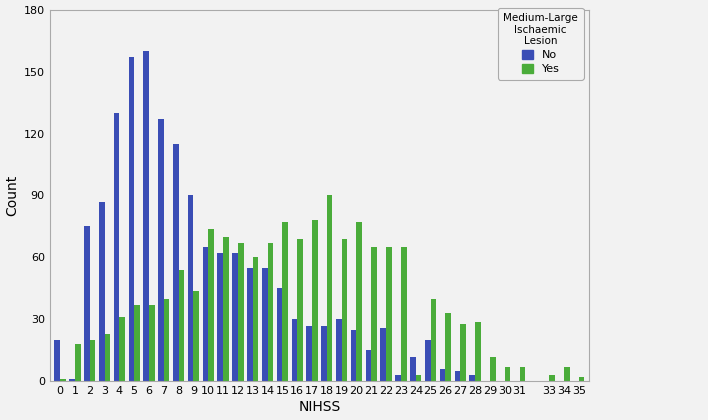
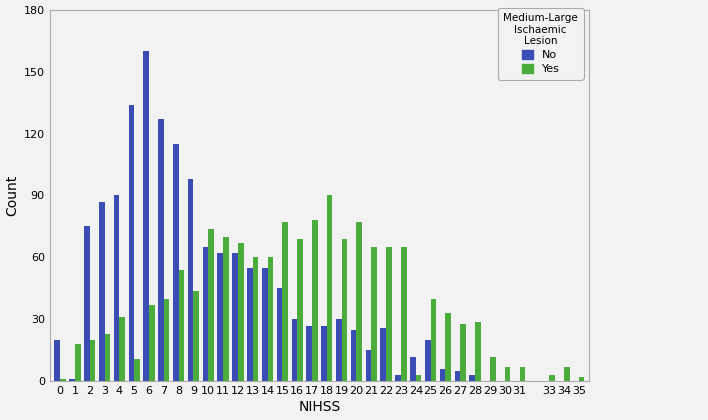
No/4: 130 -> 90
No/5: 157 -> 134
Yes/5: 37 -> 11
No/9: 90 -> 98
Yes/14: 67 -> 60
